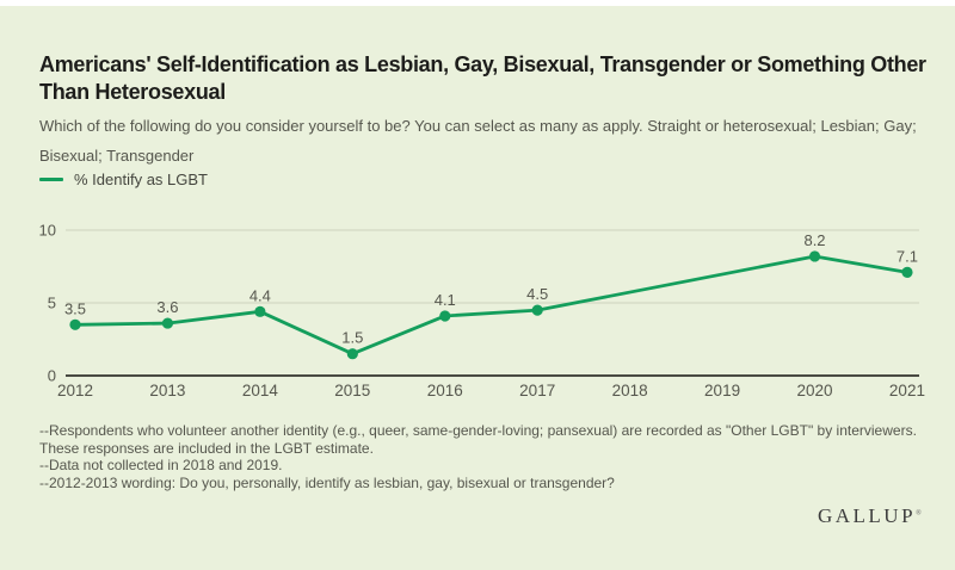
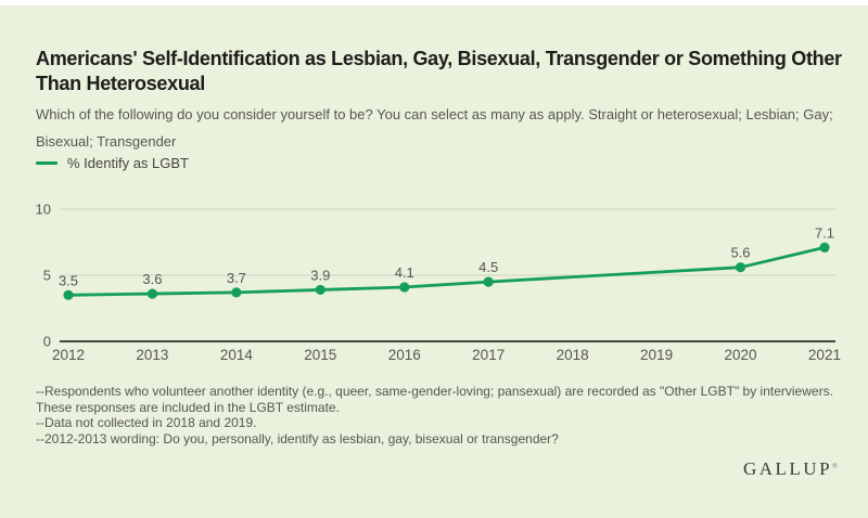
2014: 4.4 -> 3.7
2015: 1.5 -> 3.9
2020: 8.2 -> 5.6
